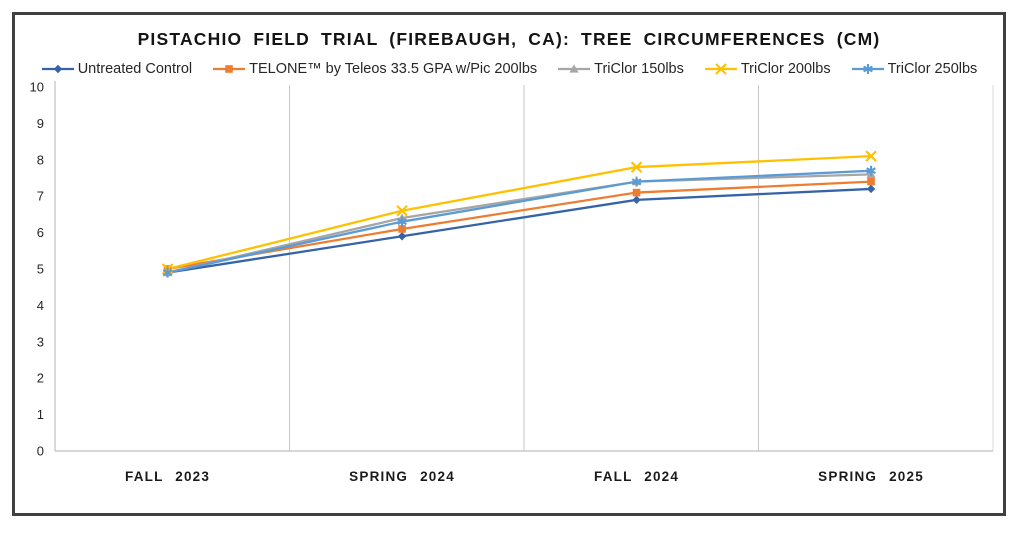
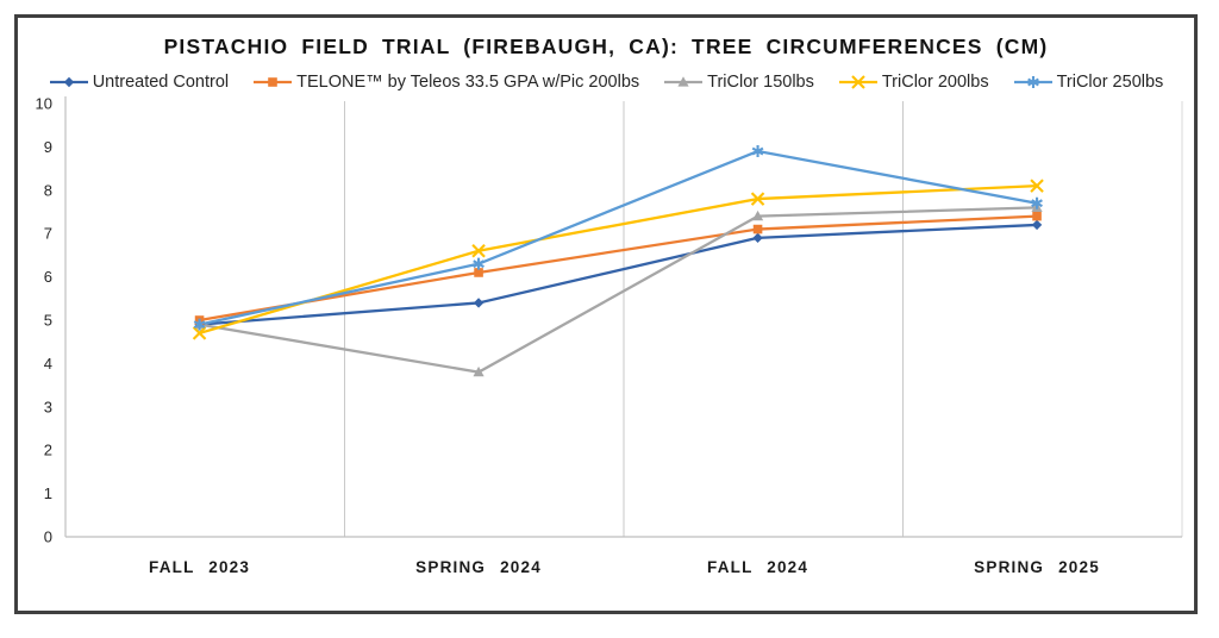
TriClor 200lbs/FALL 2023: 5.0 -> 4.7
Untreated Control/SPRING 2024: 5.9 -> 5.4
TriClor 150lbs/SPRING 2024: 6.4 -> 3.8
TriClor 250lbs/FALL 2024: 7.4 -> 8.9
